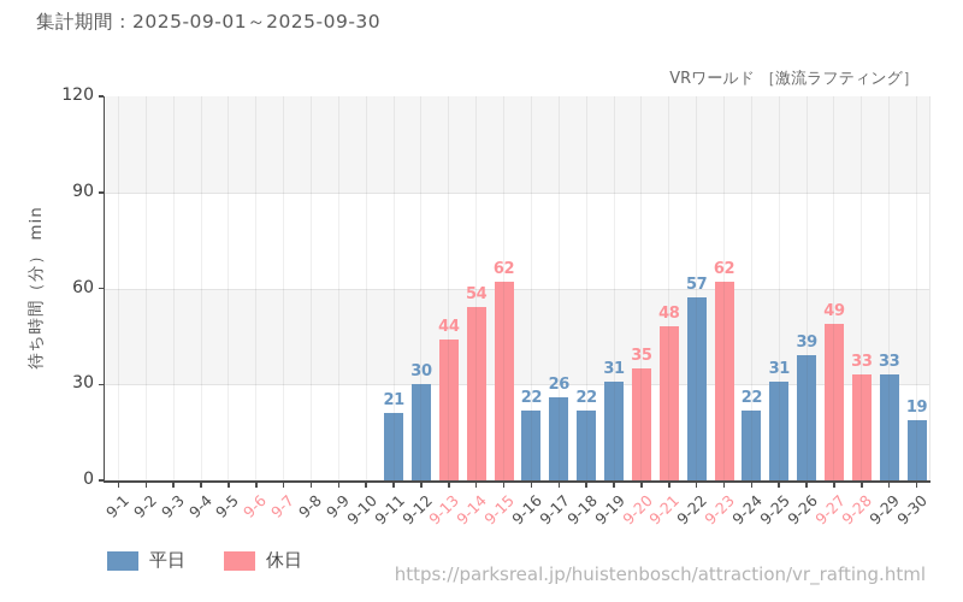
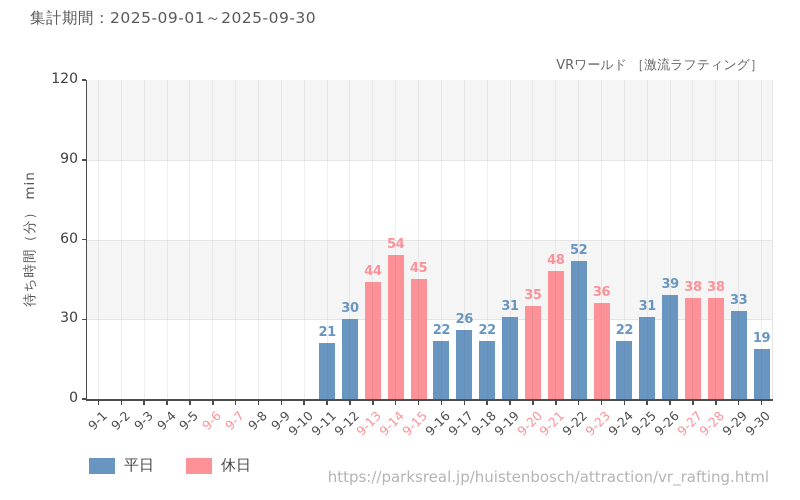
9-15: 62 -> 45
9-22: 57 -> 52
9-23: 62 -> 36
9-27: 49 -> 38
9-28: 33 -> 38
